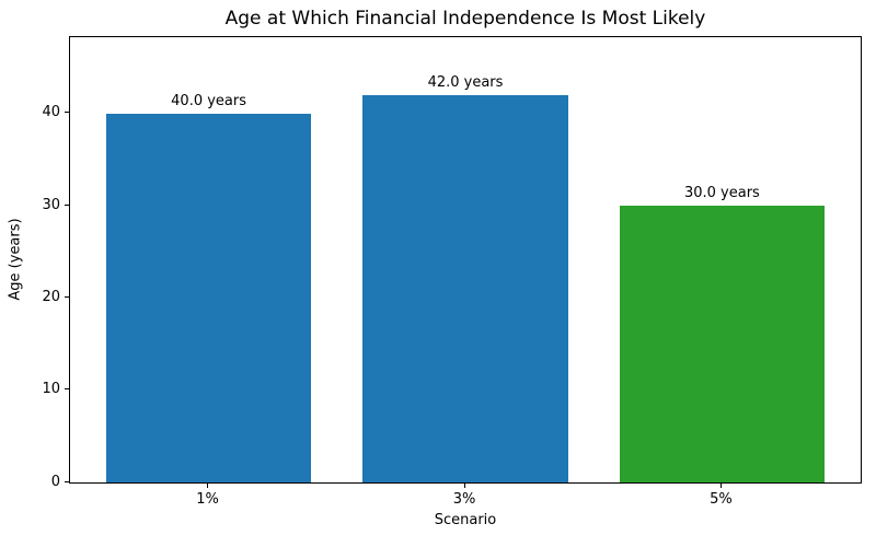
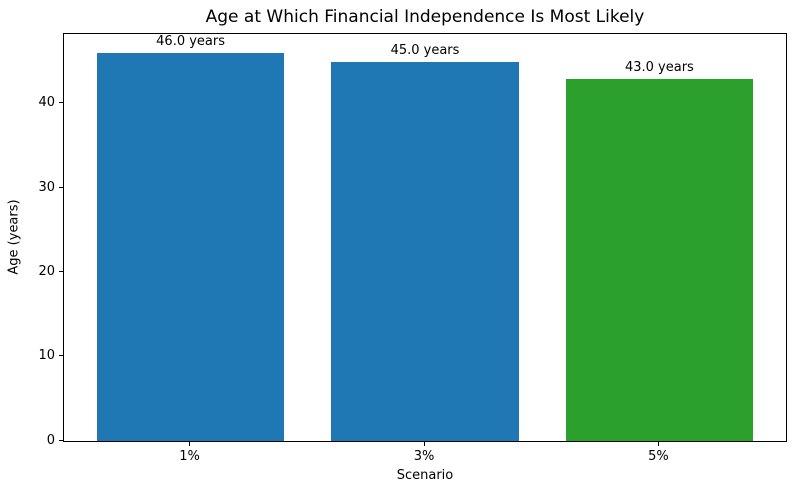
1%: 40.0 -> 46.0
3%: 42.0 -> 45.0
5%: 30.0 -> 43.0
